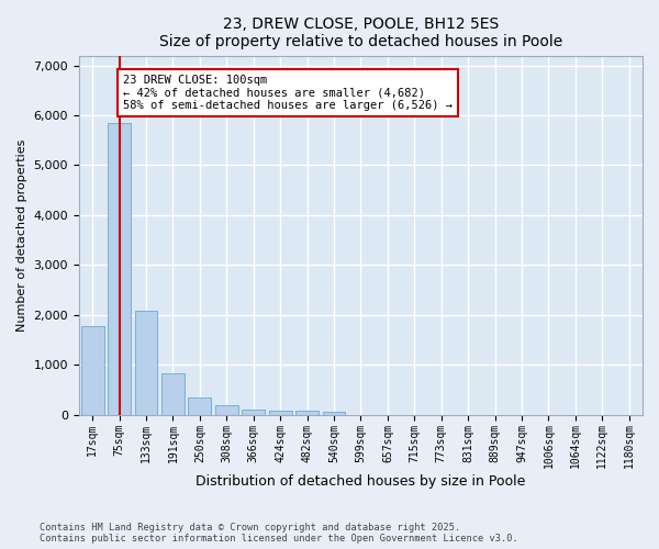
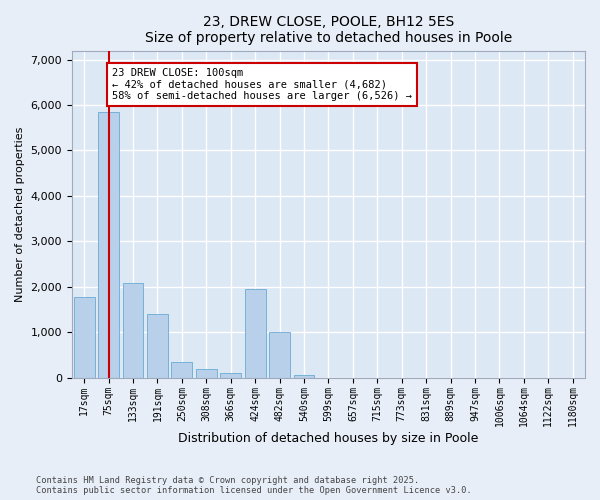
191sqm: 820 -> 1,400
424sqm: 90 -> 1,950
482sqm: 80 -> 1,000
